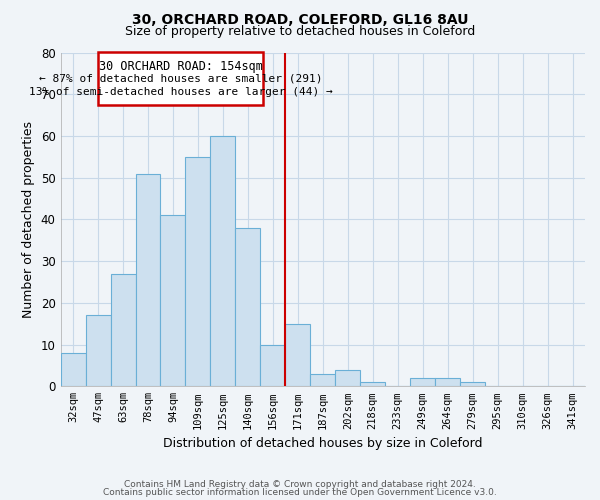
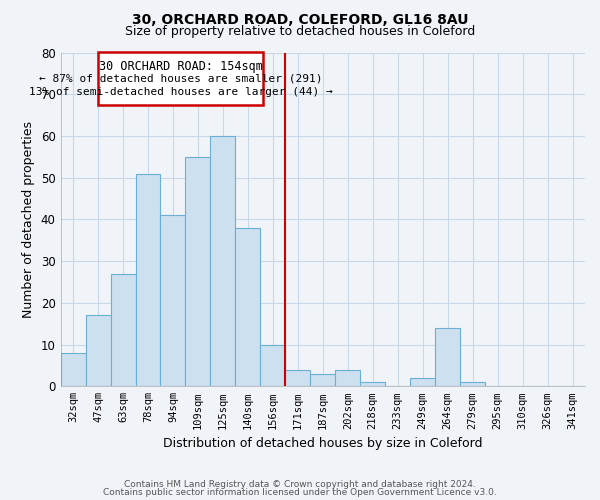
171sqm: 15 -> 4
264sqm: 2 -> 14
